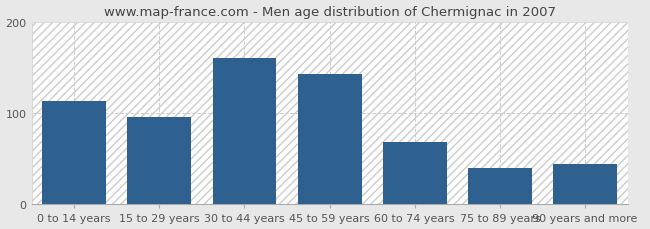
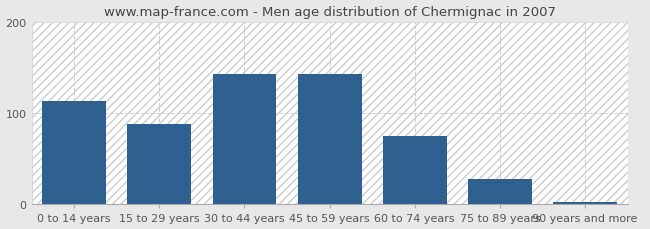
15 to 29 years: 96 -> 88
30 to 44 years: 160 -> 143
60 to 74 years: 68 -> 75
75 to 89 years: 40 -> 28
90 years and more: 44 -> 3
